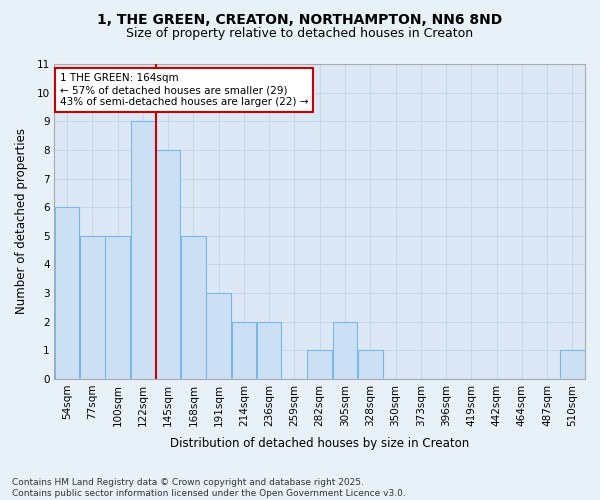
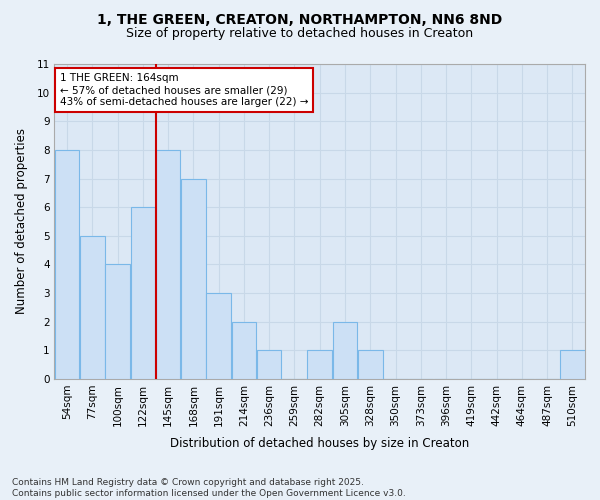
54sqm: 6 -> 8
100sqm: 5 -> 4
122sqm: 9 -> 6
168sqm: 5 -> 7
236sqm: 2 -> 1
